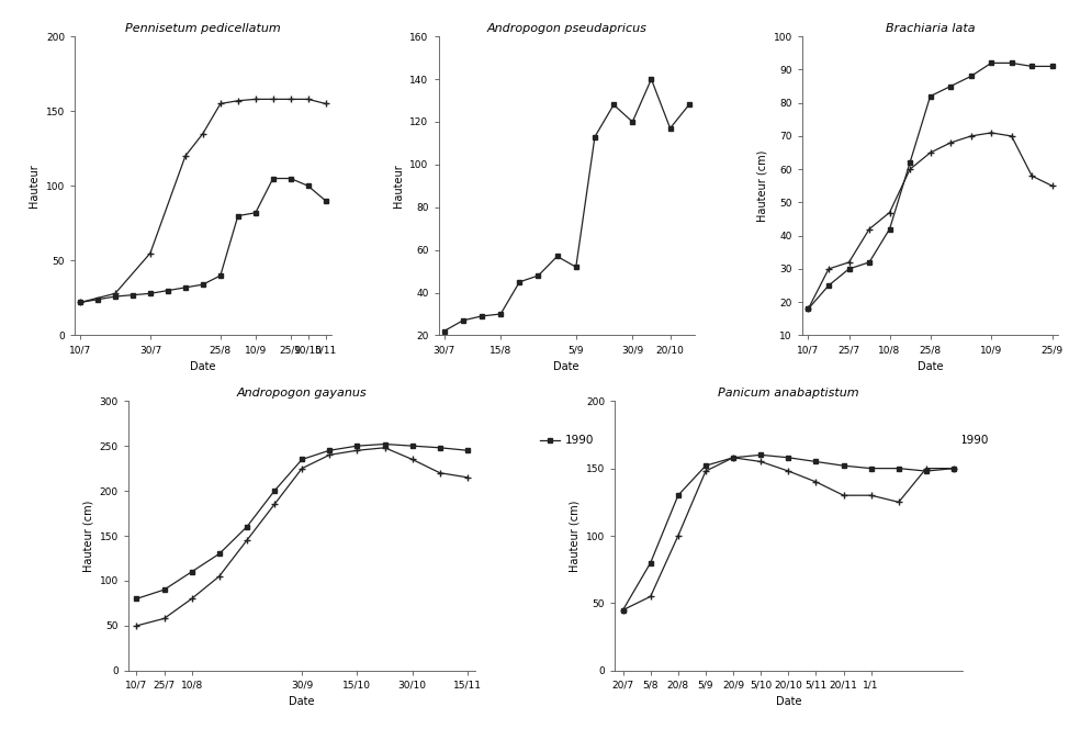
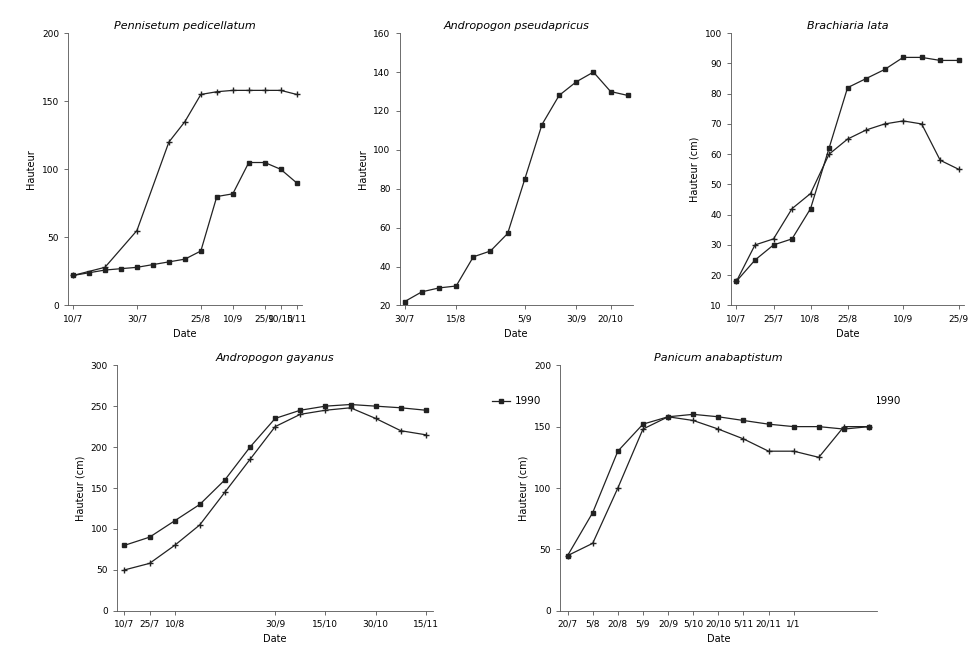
Andropogon pseudapricus/5/9: 52 -> 85
Andropogon pseudapricus/30/9: 120 -> 135
Andropogon pseudapricus/20/10: 117 -> 130
